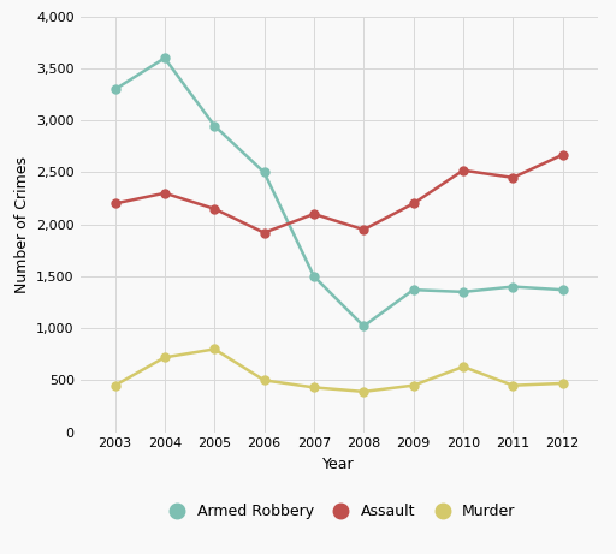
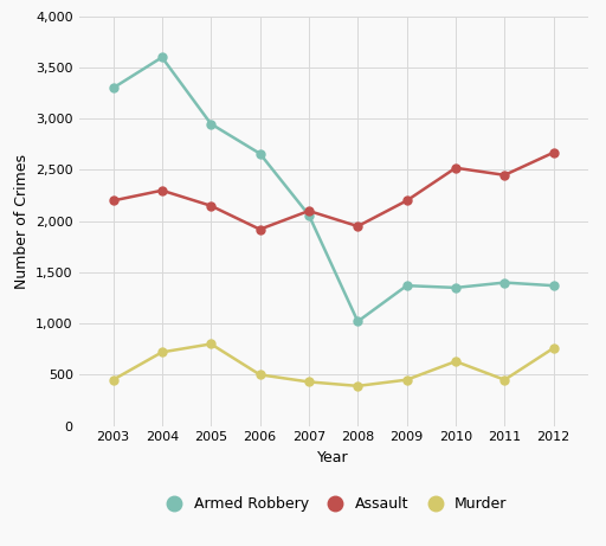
Armed Robbery/2006: 2,500 -> 2,660
Armed Robbery/2007: 1,500 -> 2,060
Murder/2012: 470 -> 760
